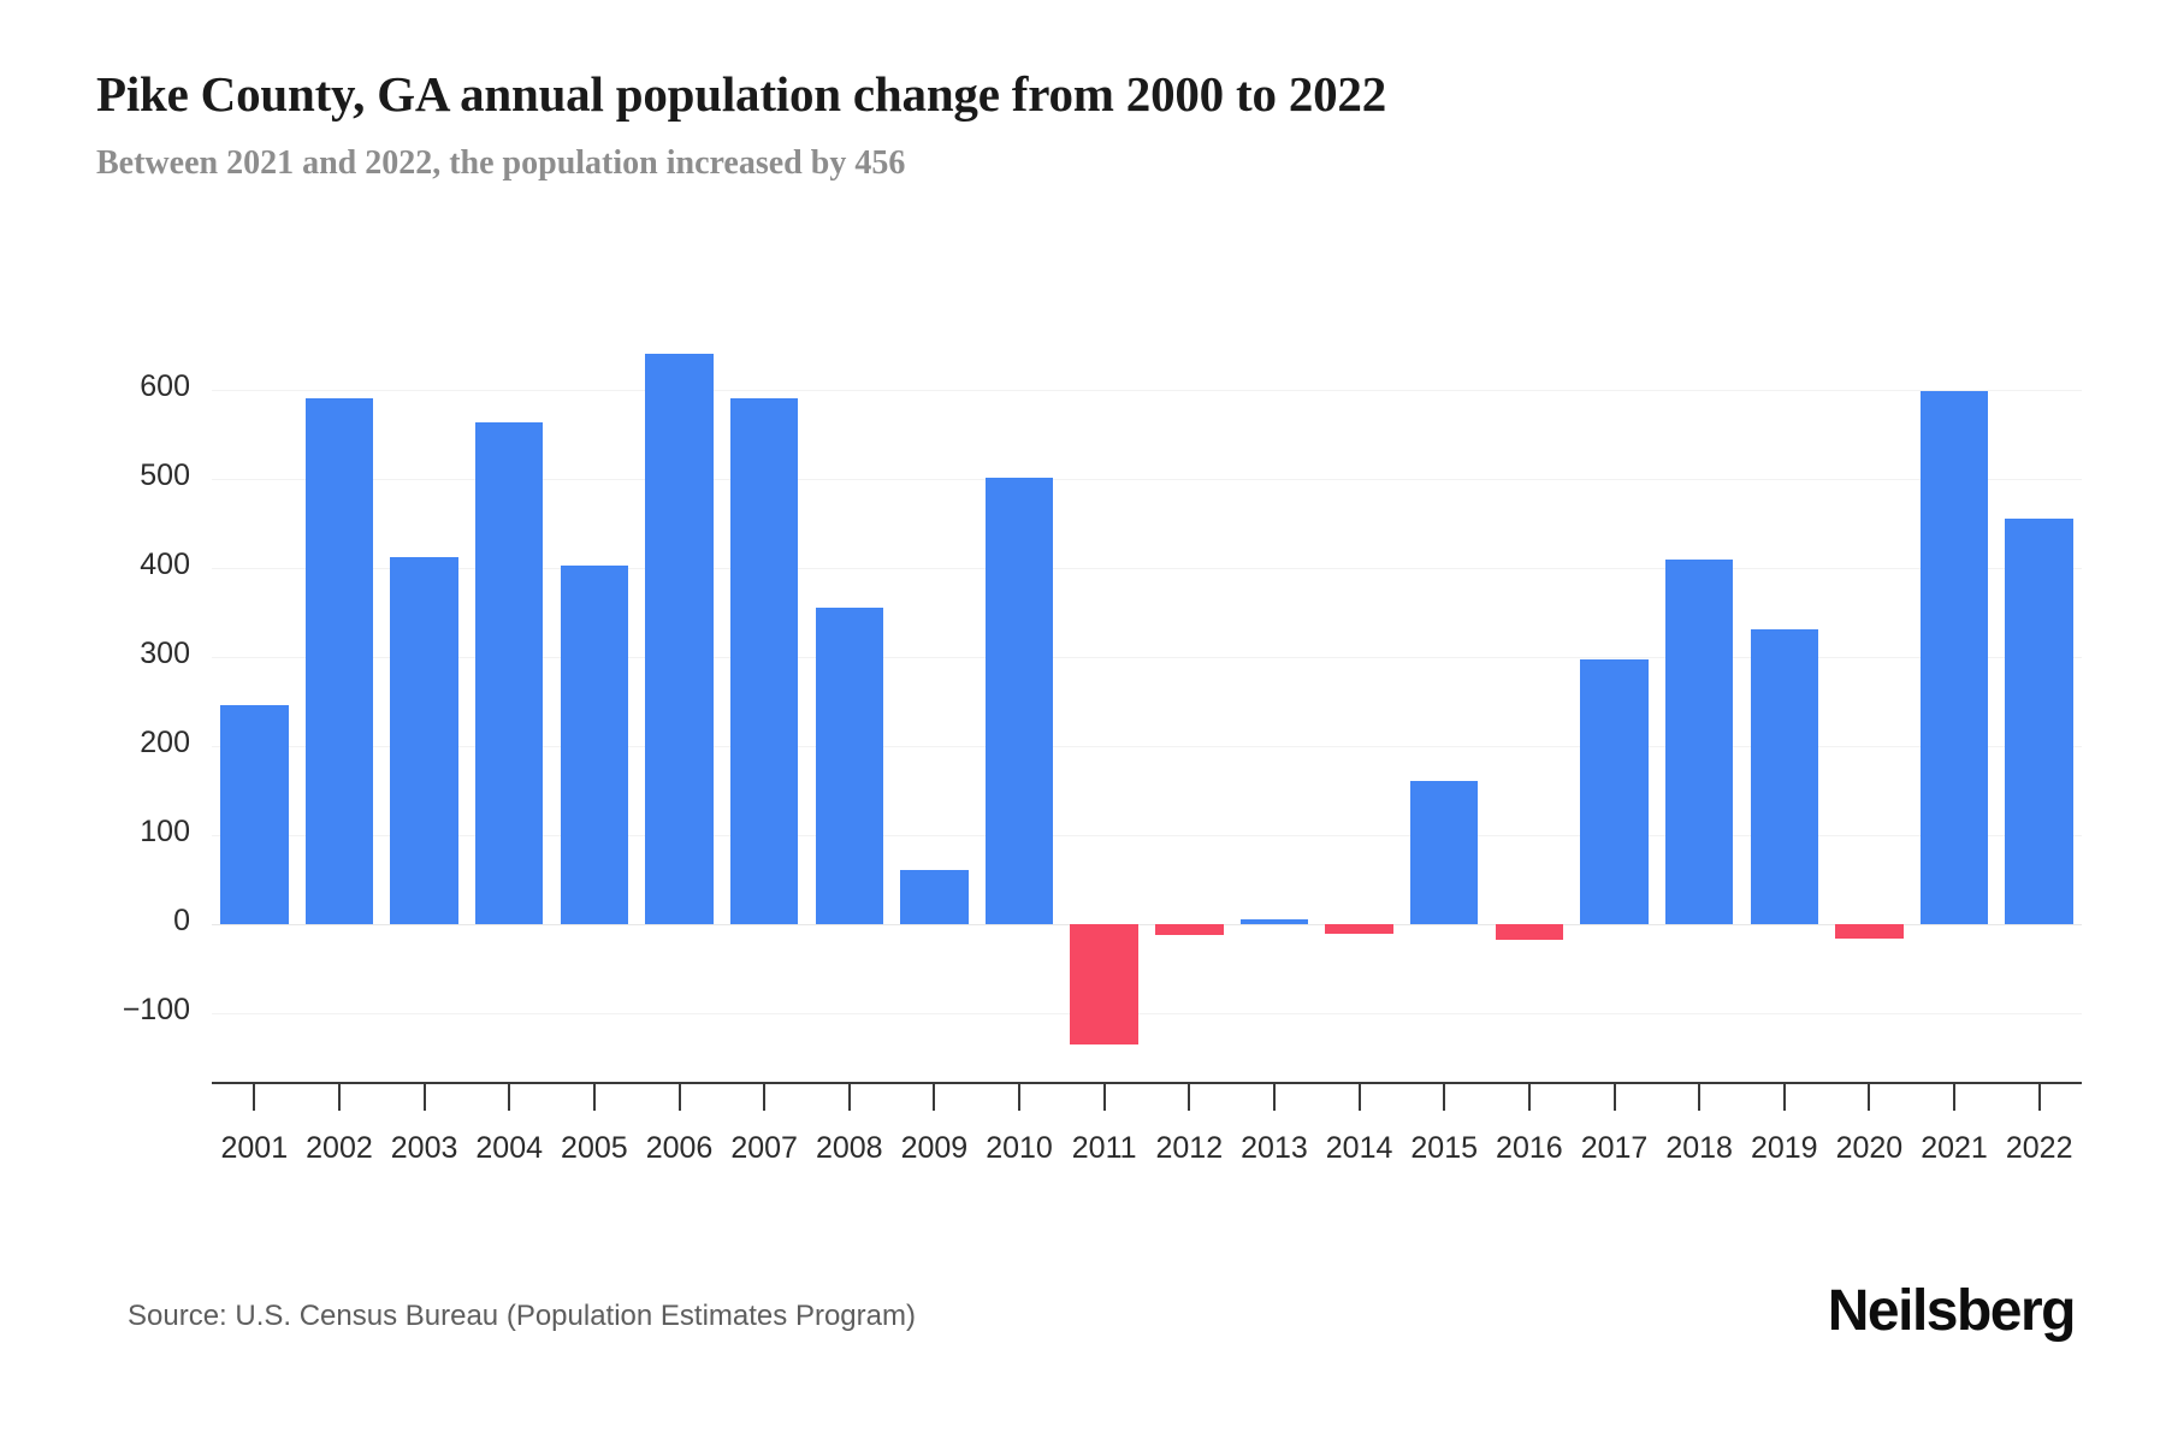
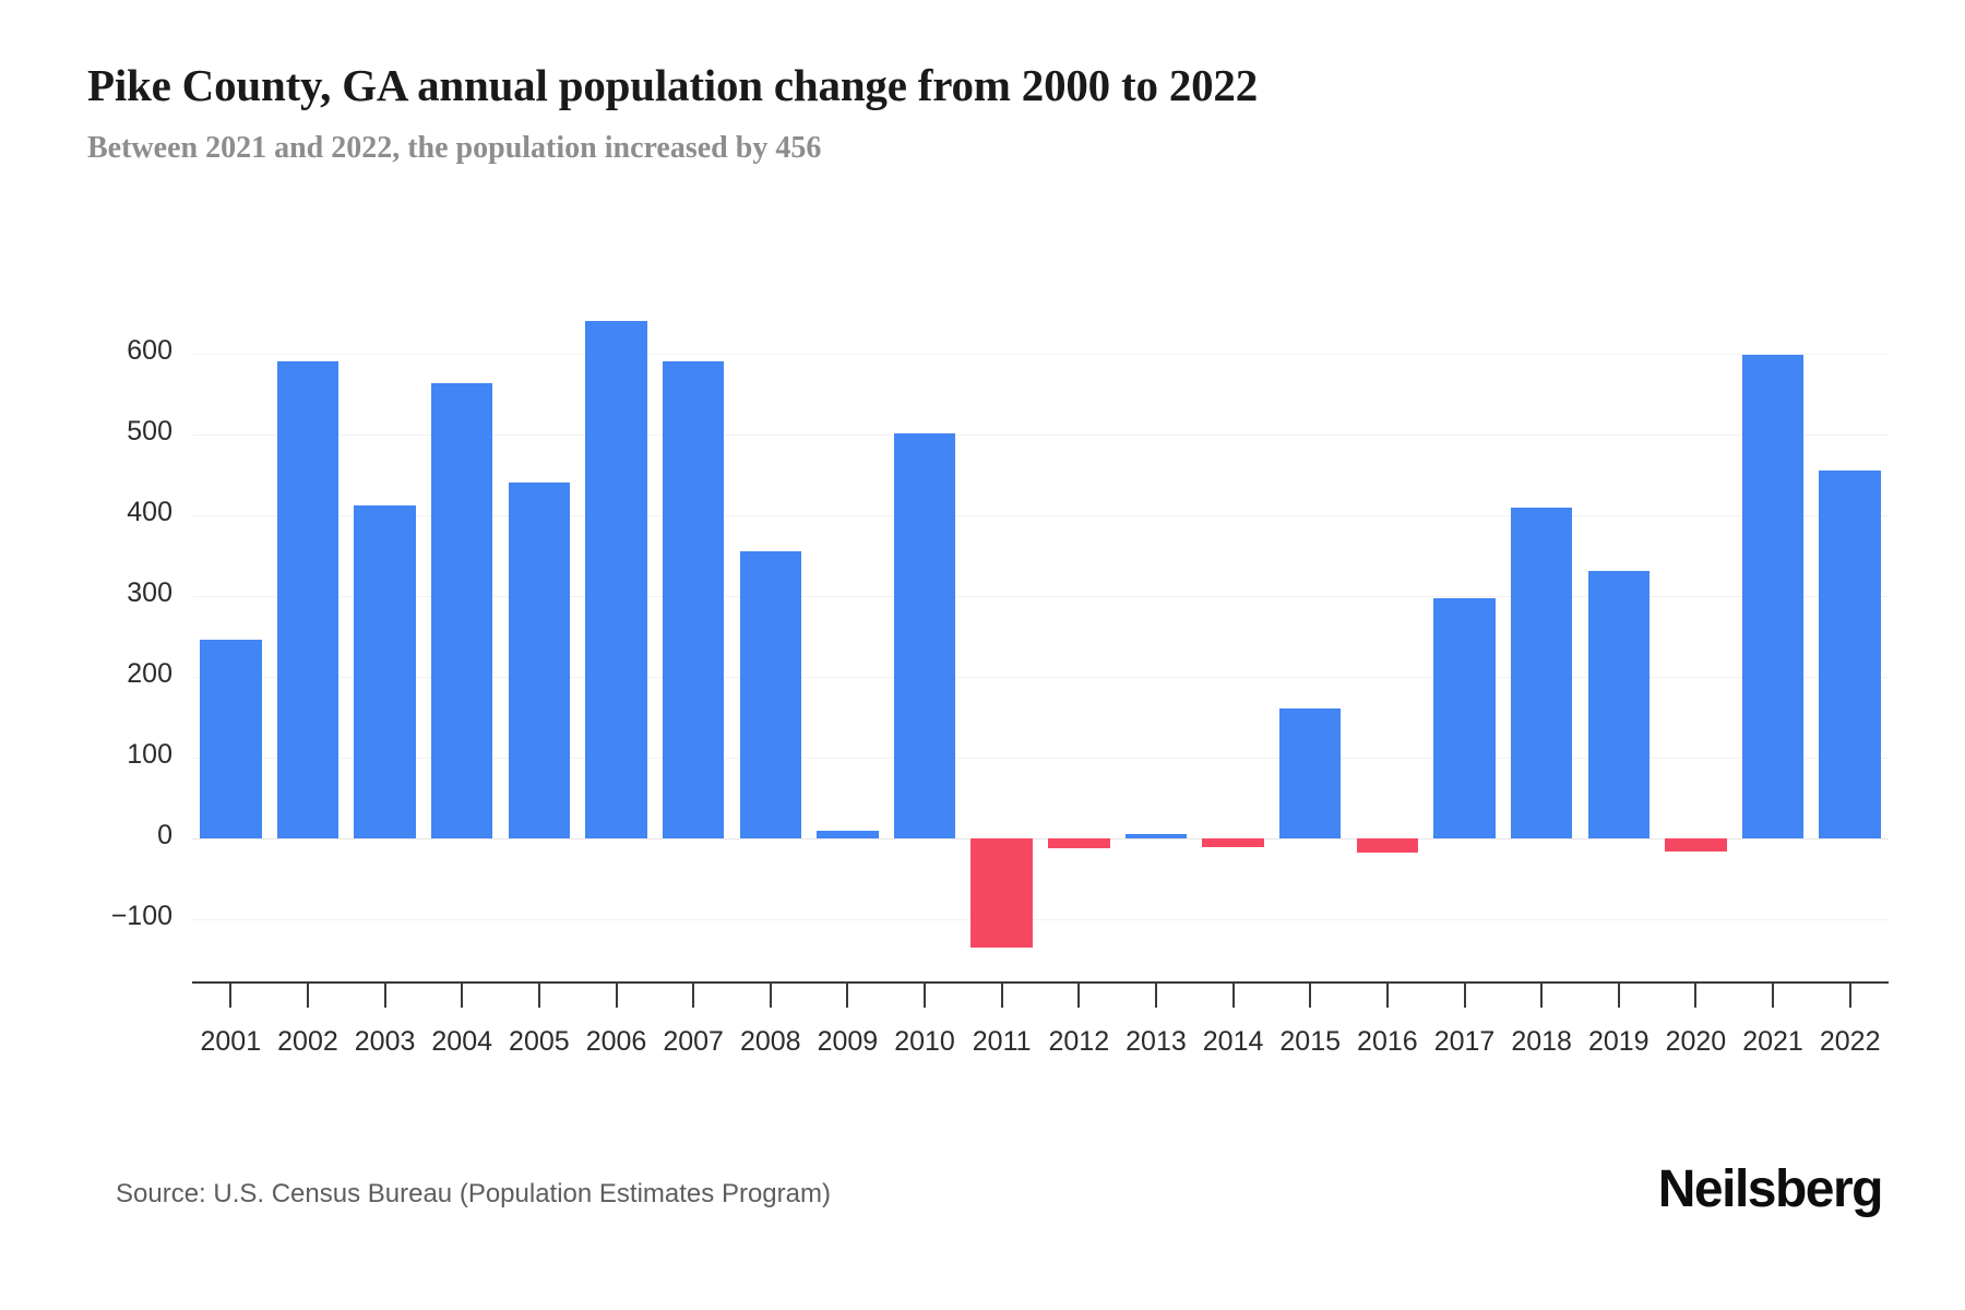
2005: 400 -> 440
2009: 60 -> 10
